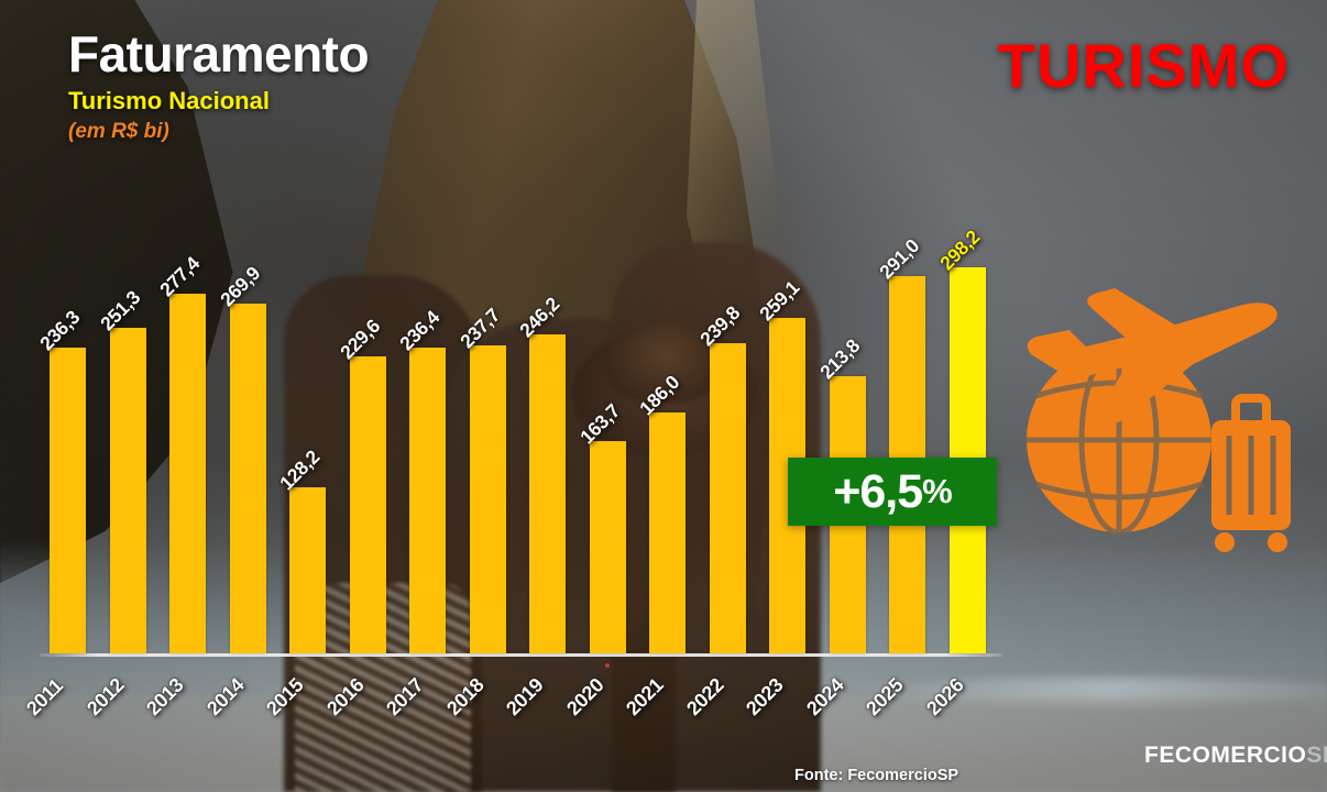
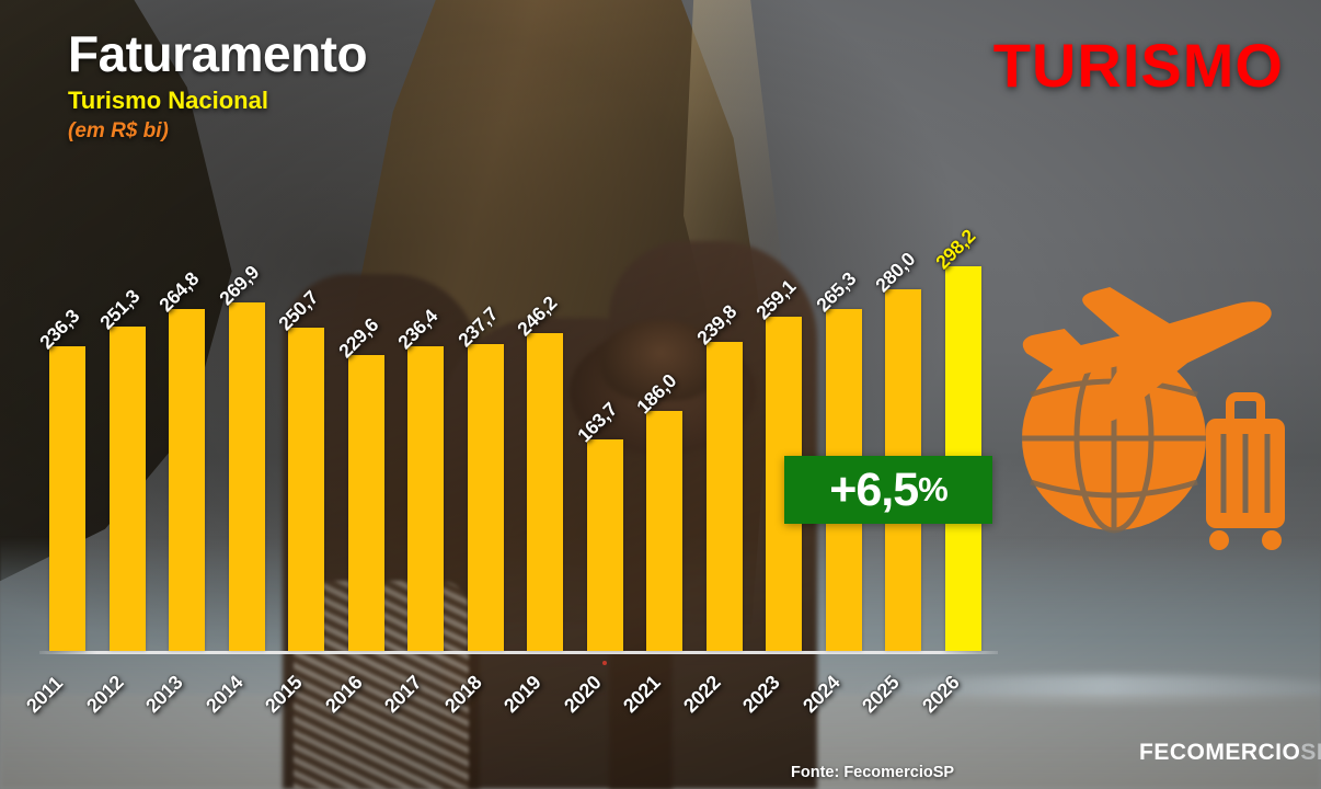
2013: 277,4 -> 264,8
2015: 128,2 -> 250,7
2024: 213,8 -> 265,3
2025: 291,0 -> 280,0
